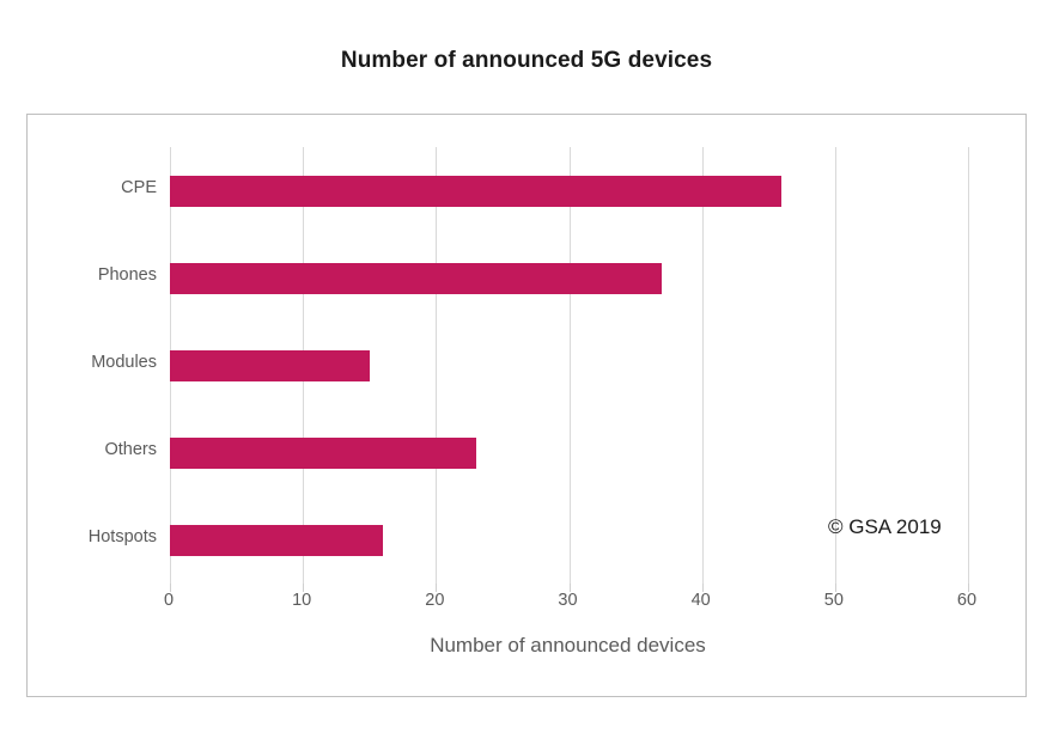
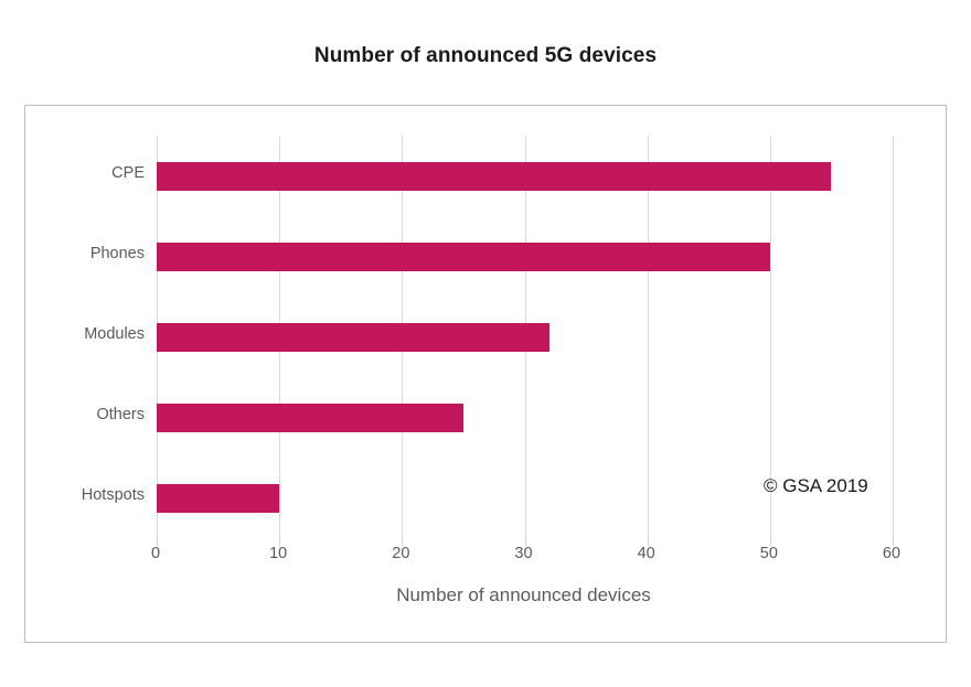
CPE: 46 -> 55
Phones: 37 -> 50
Modules: 15 -> 32
Others: 23 -> 25
Hotspots: 16 -> 10
